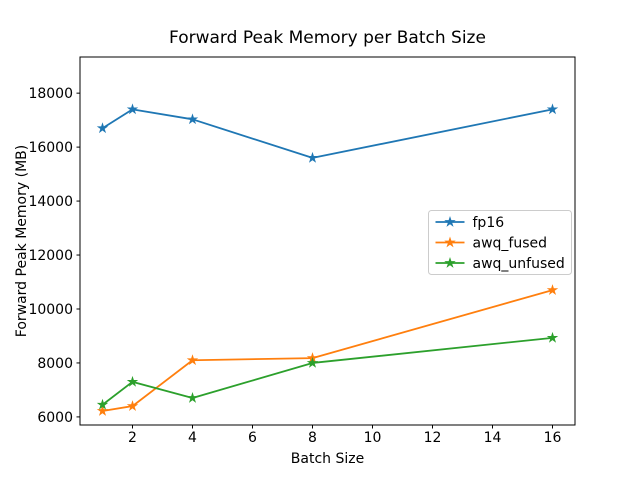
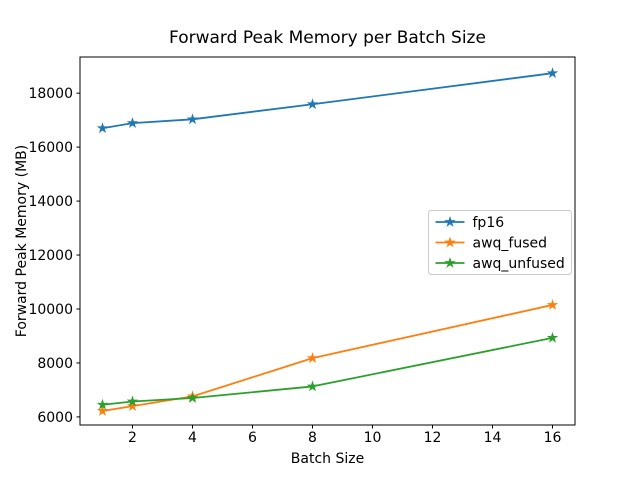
fp16/2: 17400 -> 16900
awq_unfused/2: 7300 -> 6600
awq_fused/4: 8100 -> 6800
fp16/8: 15600 -> 17600
awq_unfused/8: 8000 -> 7100
fp16/16: 17400 -> 18700
awq_fused/16: 10700 -> 10200
